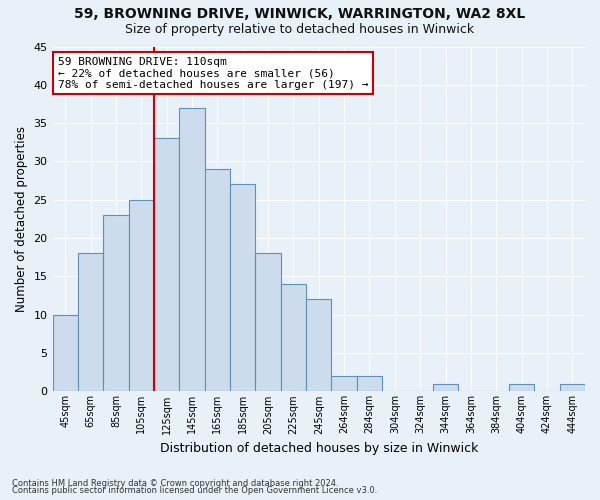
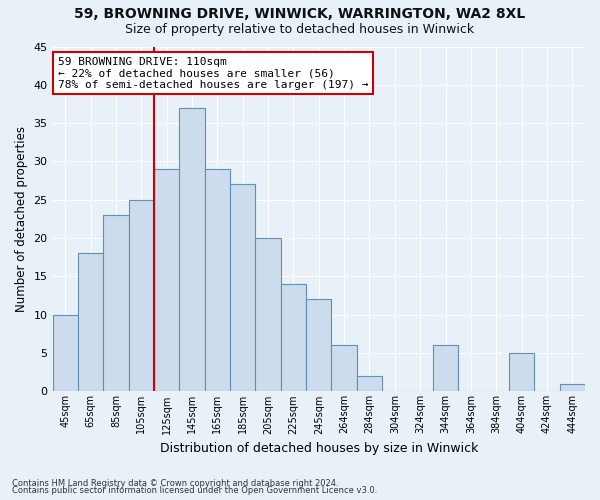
125sqm: 33 -> 29
205sqm: 18 -> 20
264sqm: 2 -> 6
344sqm: 1 -> 6
404sqm: 1 -> 5
